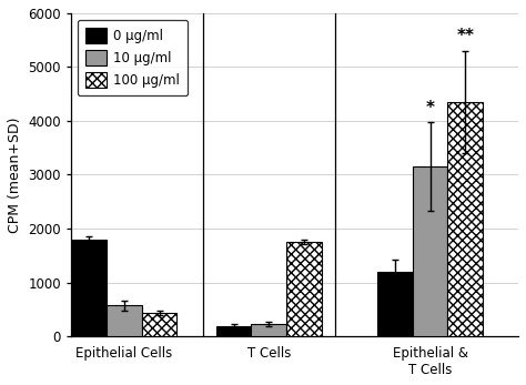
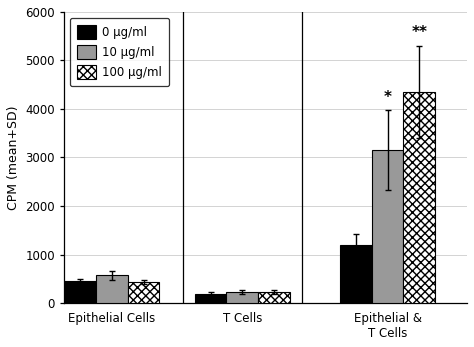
0 μg/ml/Epithelial Cells: 1800 -> 450
100 μg/ml/T Cells: 1750 -> 230
